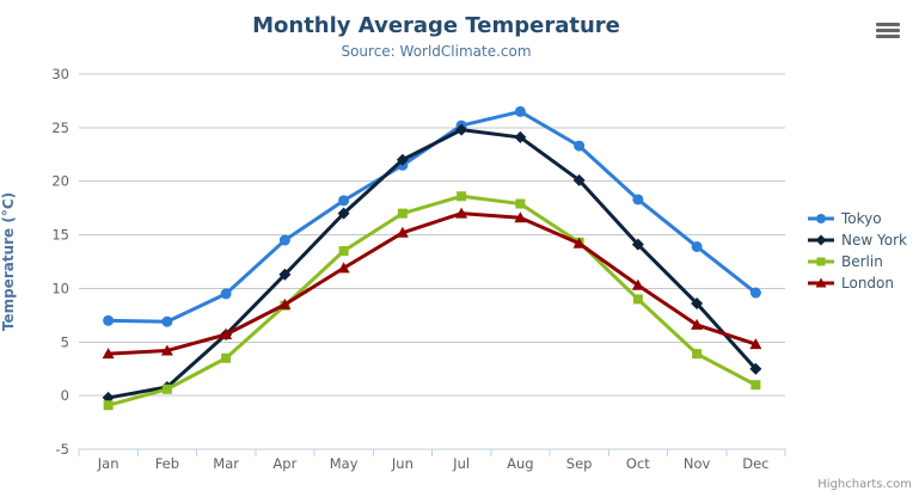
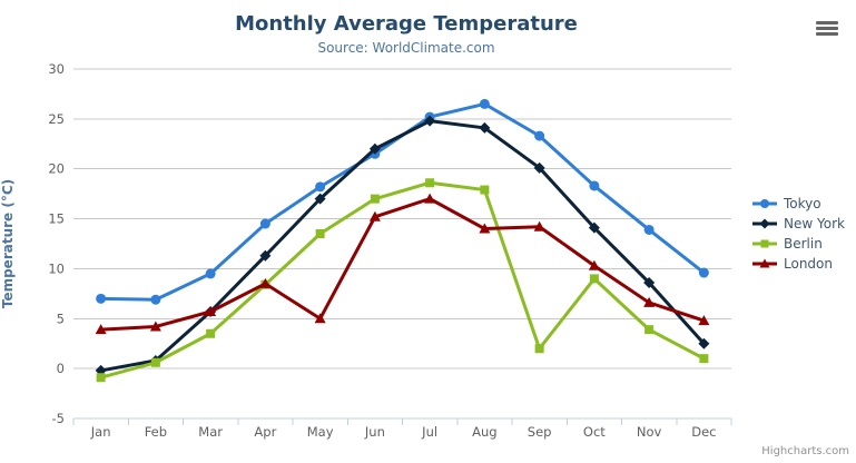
London/May: 12 -> 5
London/Aug: 17 -> 14
Berlin/Sep: 14 -> 2
